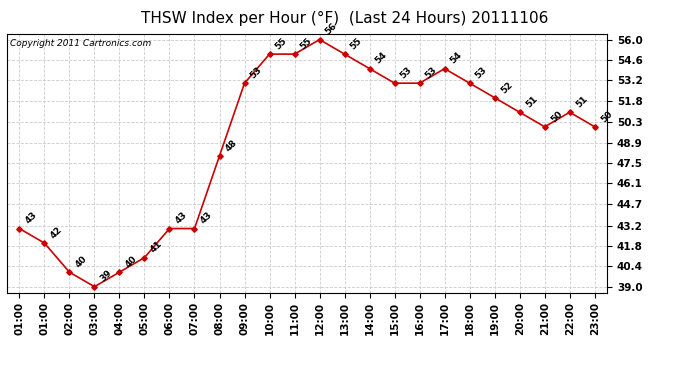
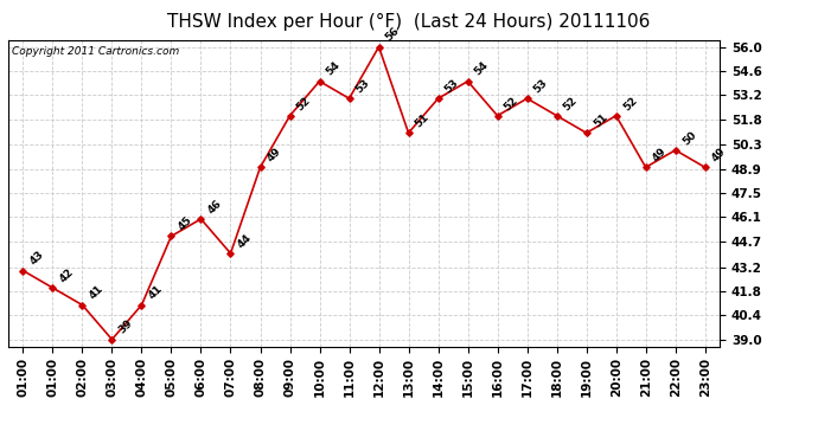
02:00: 40 -> 41
04:00: 40 -> 41
05:00: 41 -> 45
06:00: 43 -> 46
07:00: 43 -> 44
08:00: 48 -> 49
09:00: 53 -> 52
10:00: 55 -> 54
11:00: 55 -> 53
13:00: 55 -> 51
14:00: 54 -> 53
15:00: 53 -> 54
16:00: 53 -> 52
17:00: 54 -> 53
18:00: 53 -> 52
19:00: 52 -> 51
20:00: 51 -> 52
21:00: 50 -> 49
22:00: 51 -> 50
23:00: 50 -> 49
